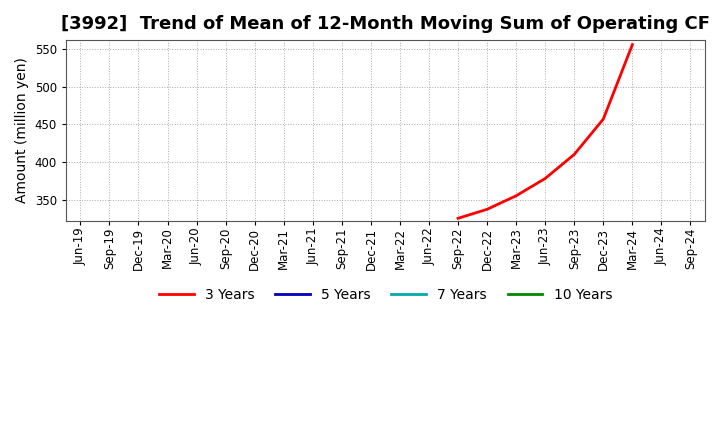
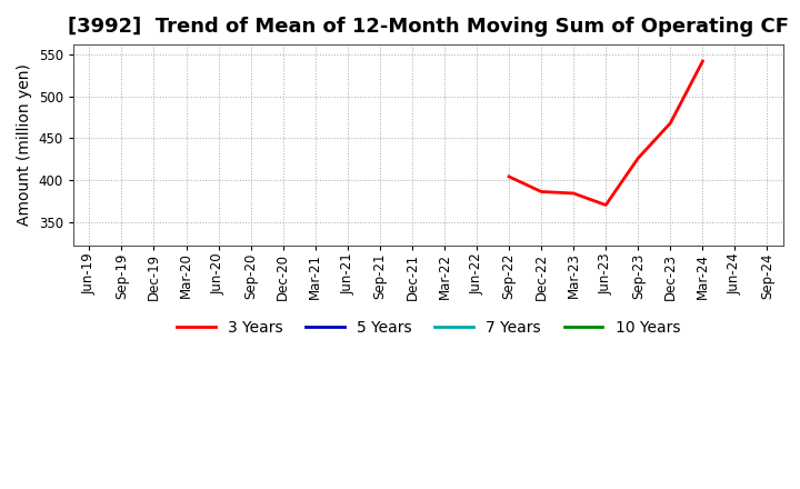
Sep-22: 325 -> 404
Dec-22: 337 -> 386
Mar-23: 355 -> 384
Jun-23: 378 -> 370
Sep-23: 410 -> 426
Dec-23: 457 -> 468
Mar-24: 556 -> 542
